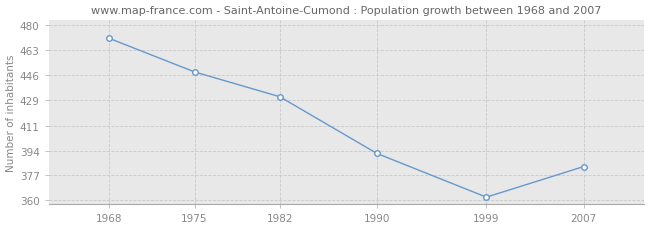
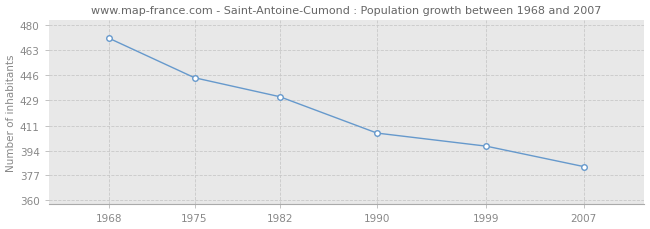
1975: 448 -> 444
1990: 392 -> 406
1999: 362 -> 397
